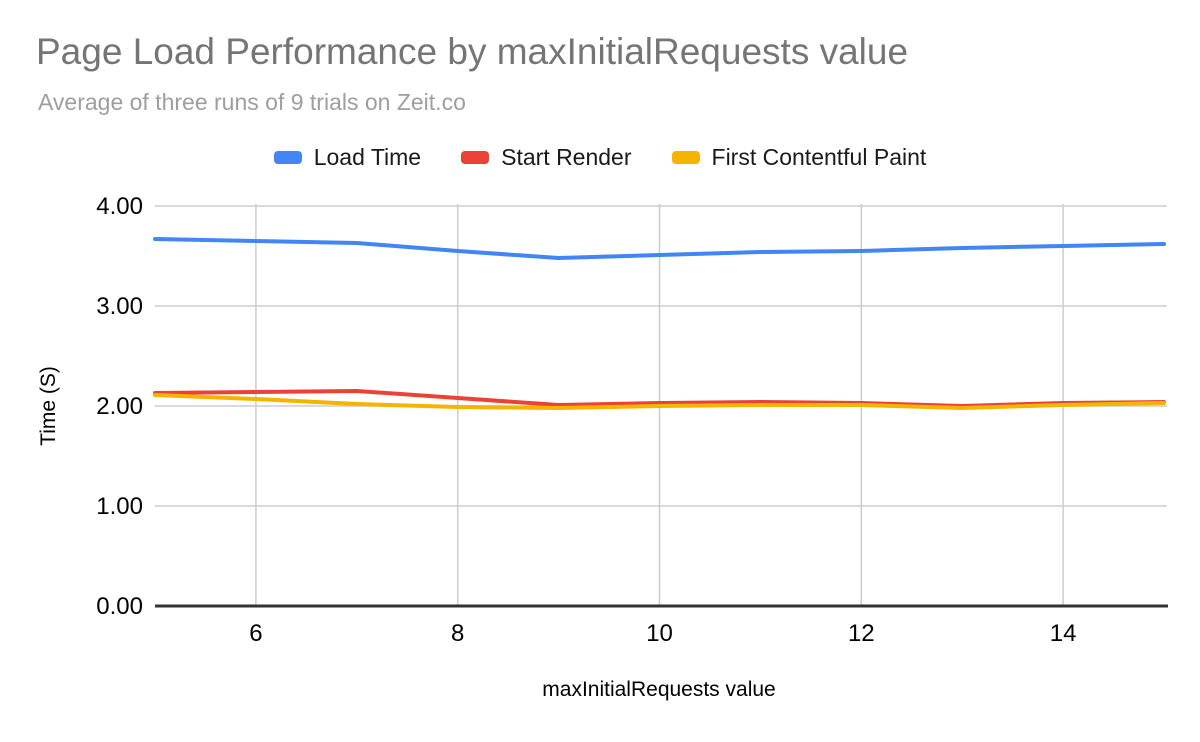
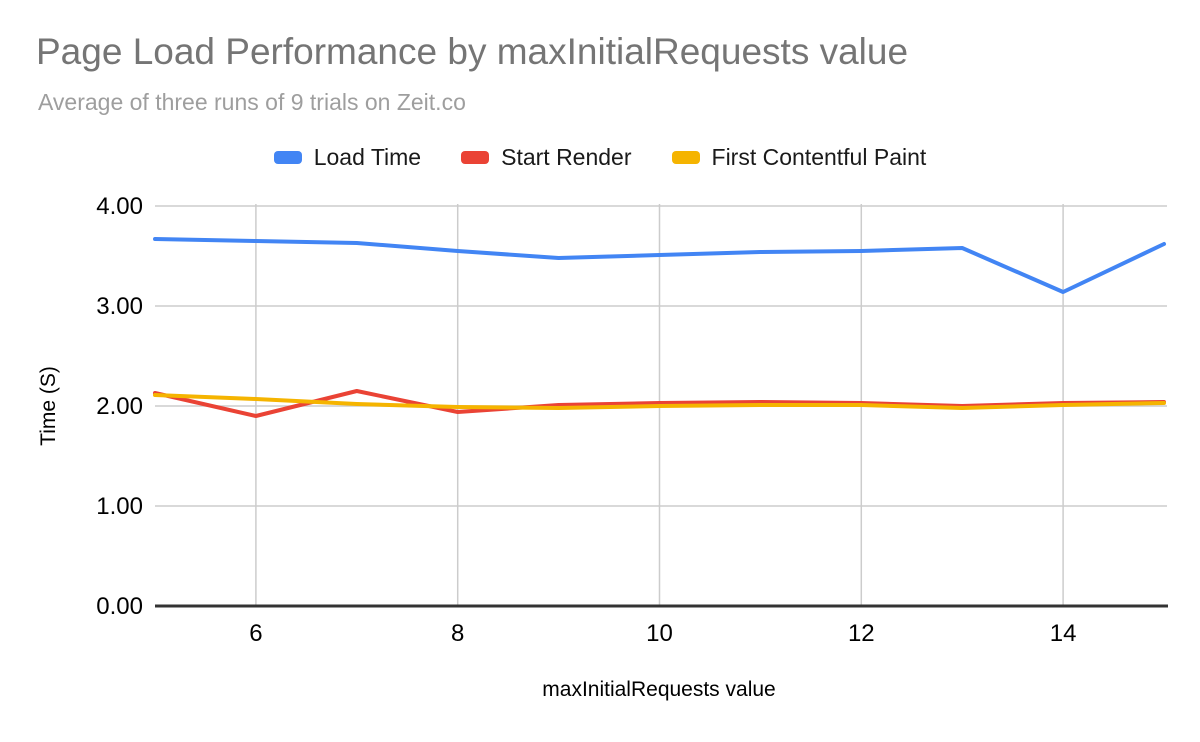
Start Render/6: 2.14 -> 1.90
Start Render/8: 2.08 -> 1.94
Load Time/14: 3.60 -> 3.14
